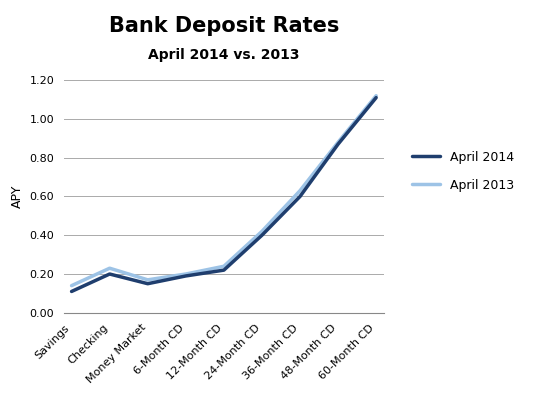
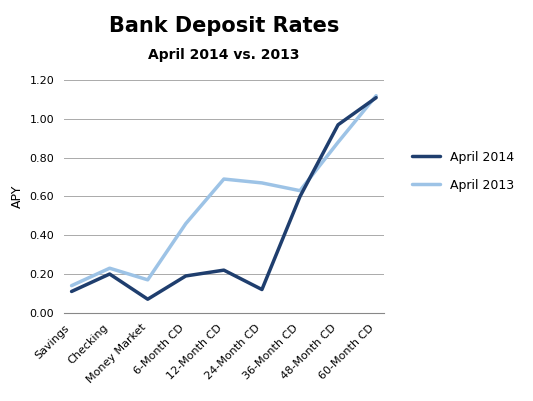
April 2014/Money Market: 0.15 -> 0.07
April 2013/6-Month CD: 0.20 -> 0.46
April 2013/12-Month CD: 0.24 -> 0.69
April 2014/24-Month CD: 0.40 -> 0.12
April 2013/24-Month CD: 0.42 -> 0.67
April 2014/48-Month CD: 0.87 -> 0.97
